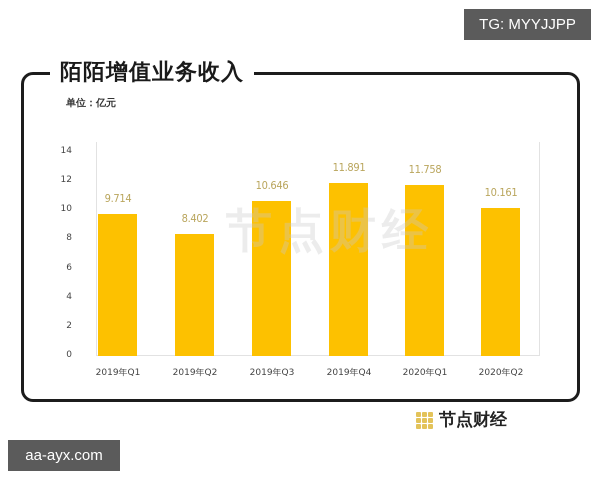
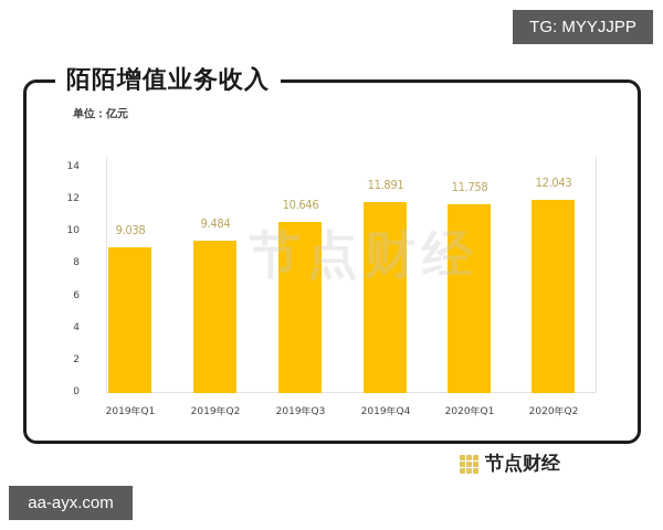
2019年Q1: 9.714 -> 9.038
2019年Q2: 8.402 -> 9.484
2020年Q2: 10.161 -> 12.043
